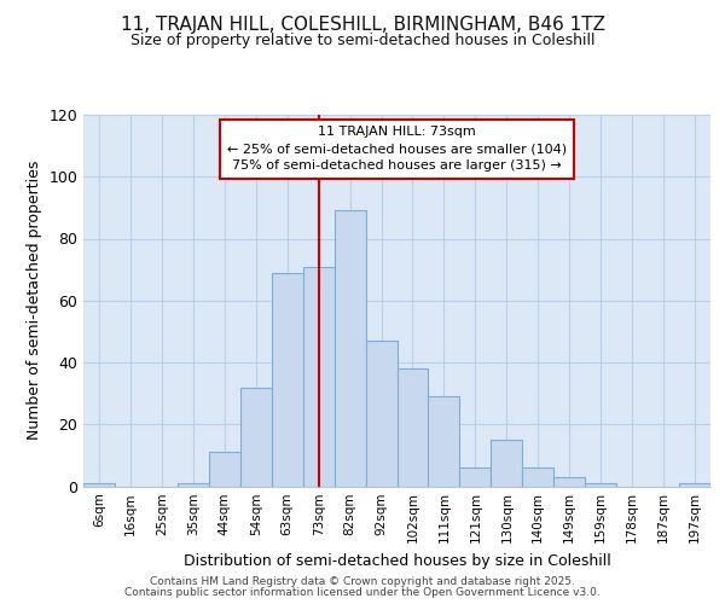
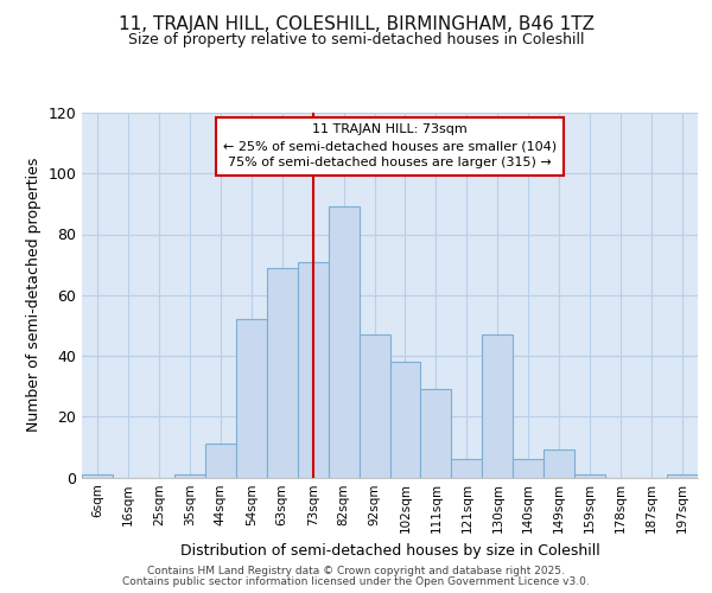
54sqm: 32 -> 52
130sqm: 15 -> 47
149sqm: 3 -> 9
